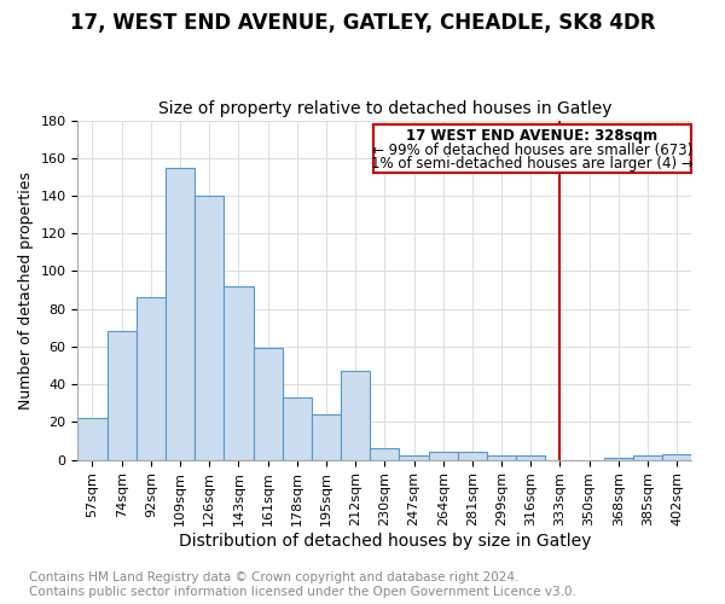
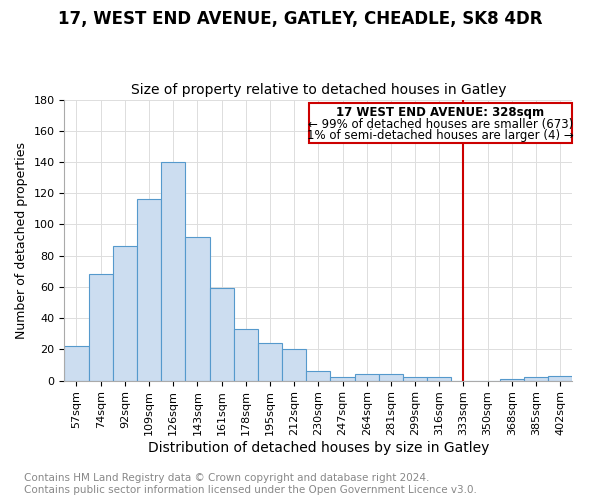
109sqm: 155 -> 116
212sqm: 47 -> 20
